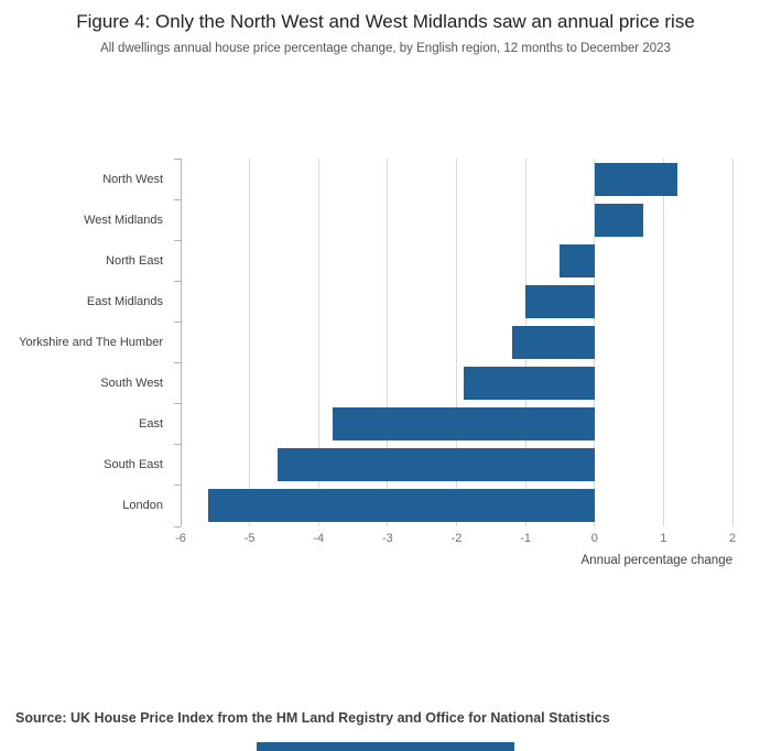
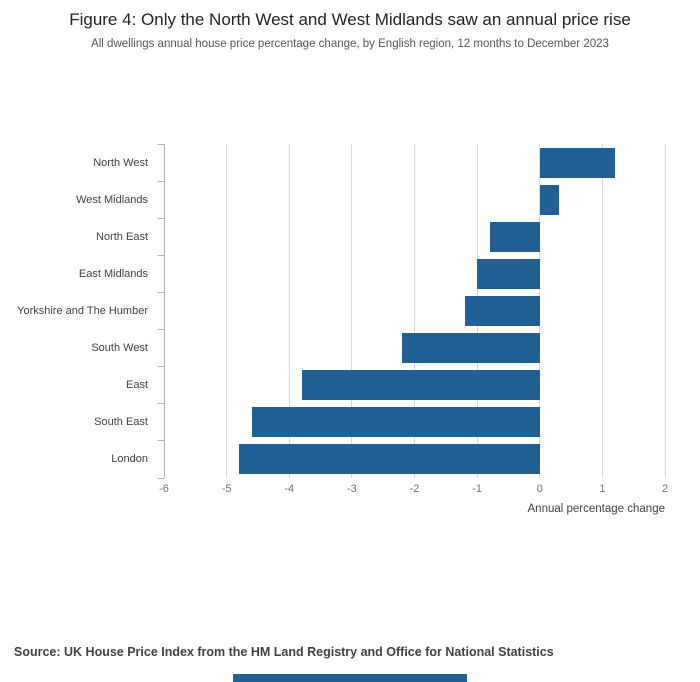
West Midlands: 0.7 -> 0.3
North East: -0.5 -> -0.8
South West: -1.9 -> -2.2
London: -5.6 -> -4.8
